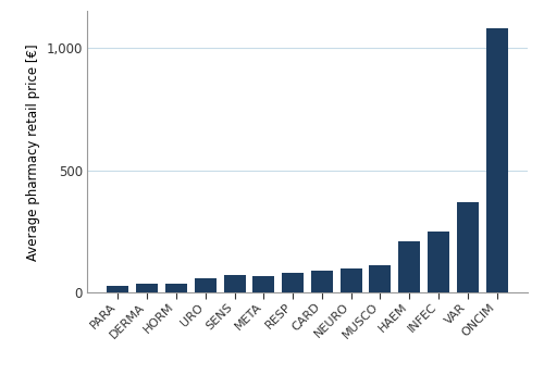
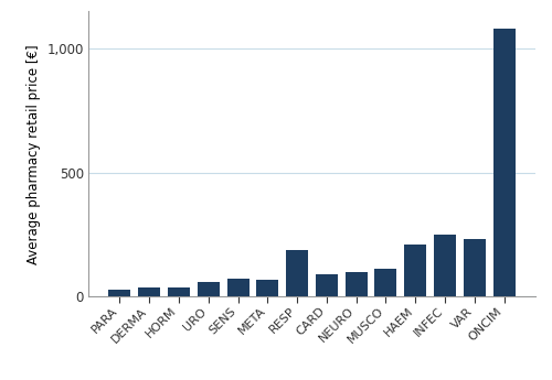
RESP: 80 -> 185
VAR: 370 -> 230
